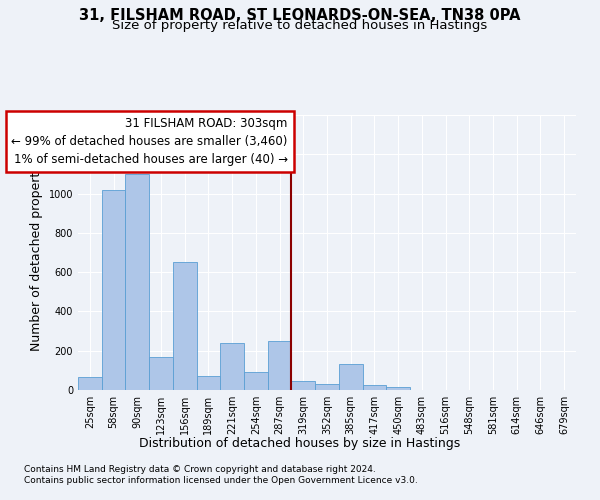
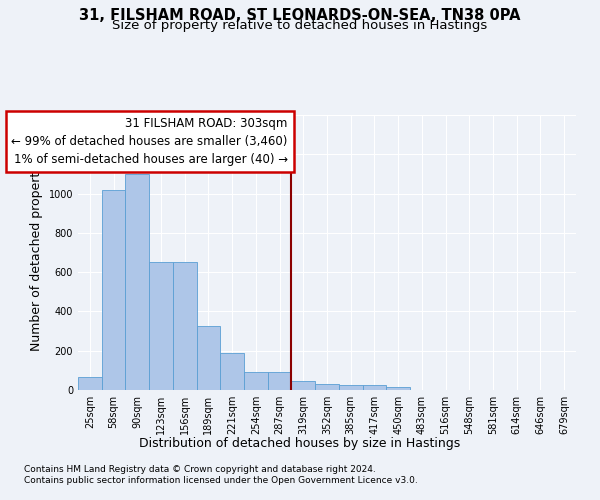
123sqm: 170 -> 650
189sqm: 70 -> 320
221sqm: 240 -> 190
287sqm: 250 -> 90
385sqm: 130 -> 20
